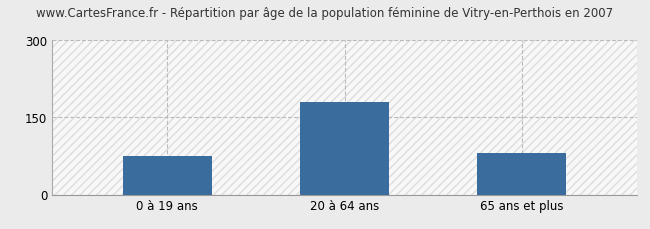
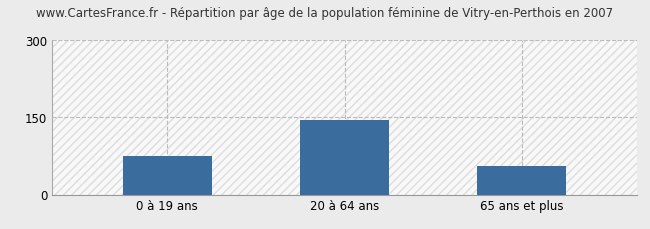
20 à 64 ans: 180 -> 146
65 ans et plus: 80 -> 56
